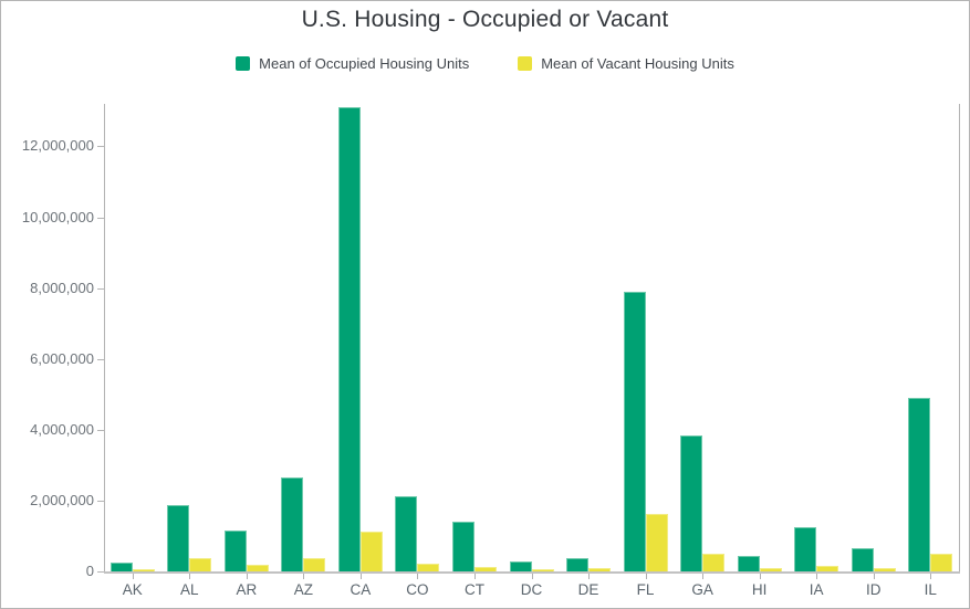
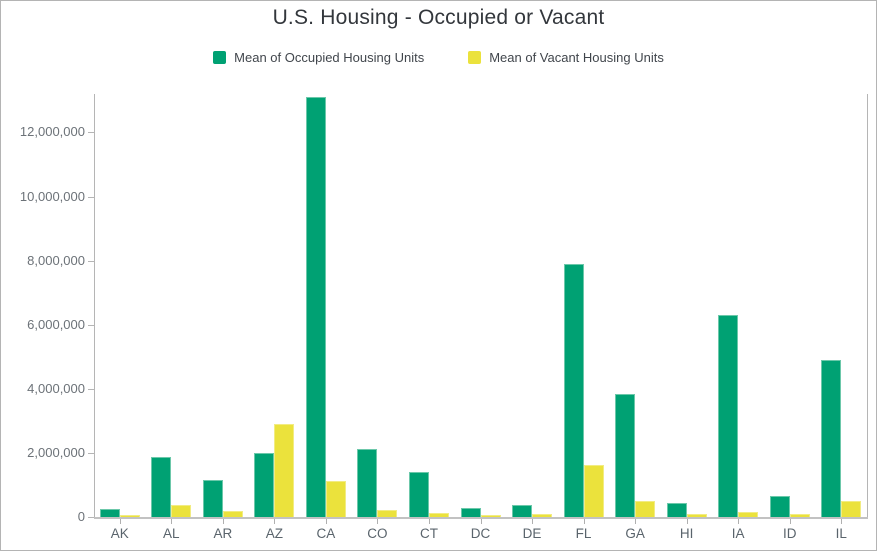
Mean of Occupied Housing Units/AZ: 2600000 -> 2000000
Mean of Vacant Housing Units/AZ: 400000 -> 2900000
Mean of Occupied Housing Units/IA: 1300000 -> 6300000
